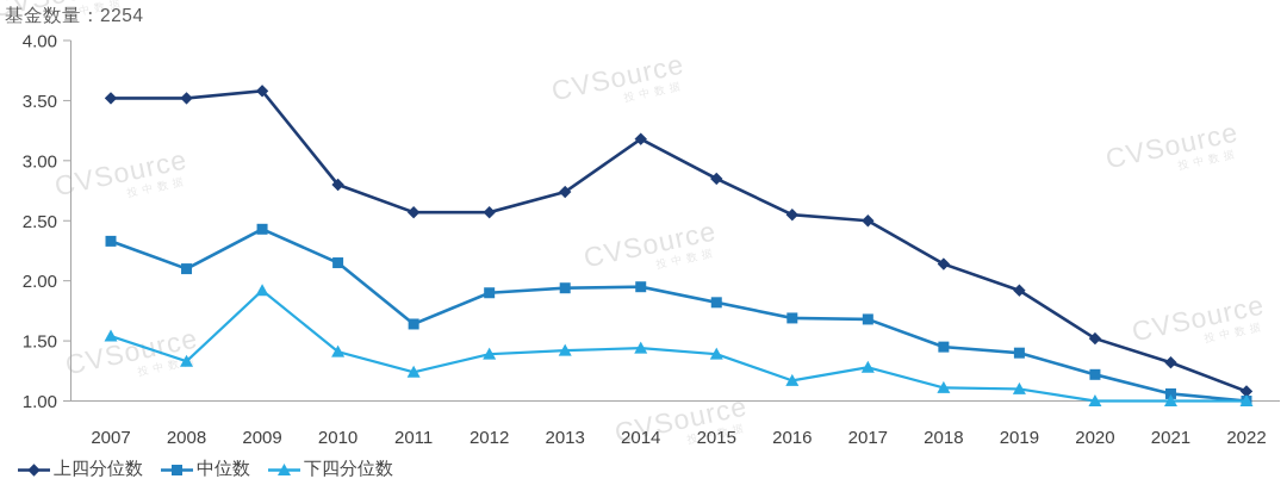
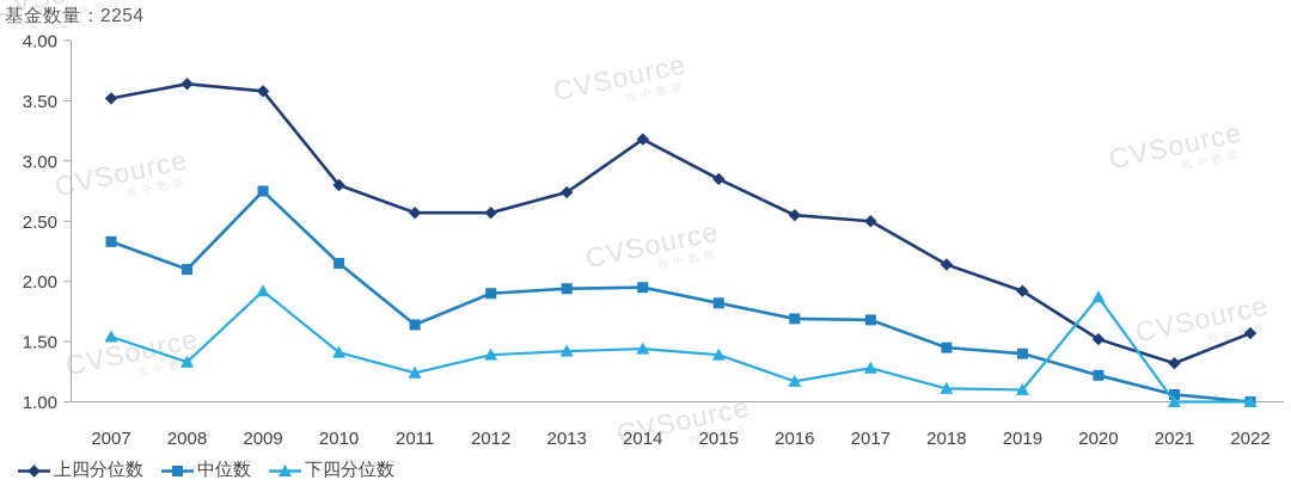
上四分位数/2008: 3.52 -> 3.64
中位数/2009: 2.43 -> 2.75
下四分位数/2020: 1.00 -> 1.87
上四分位数/2022: 1.08 -> 1.57
